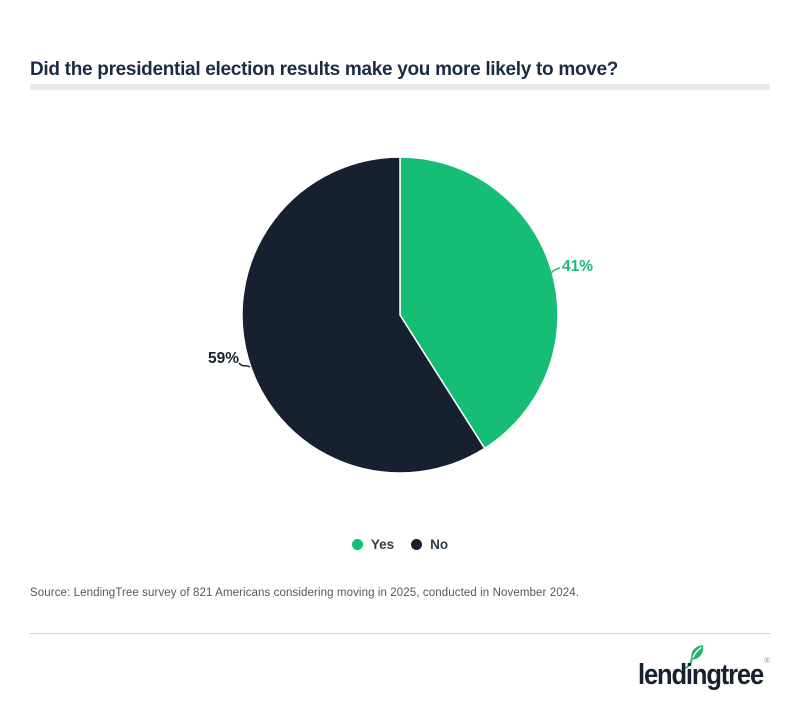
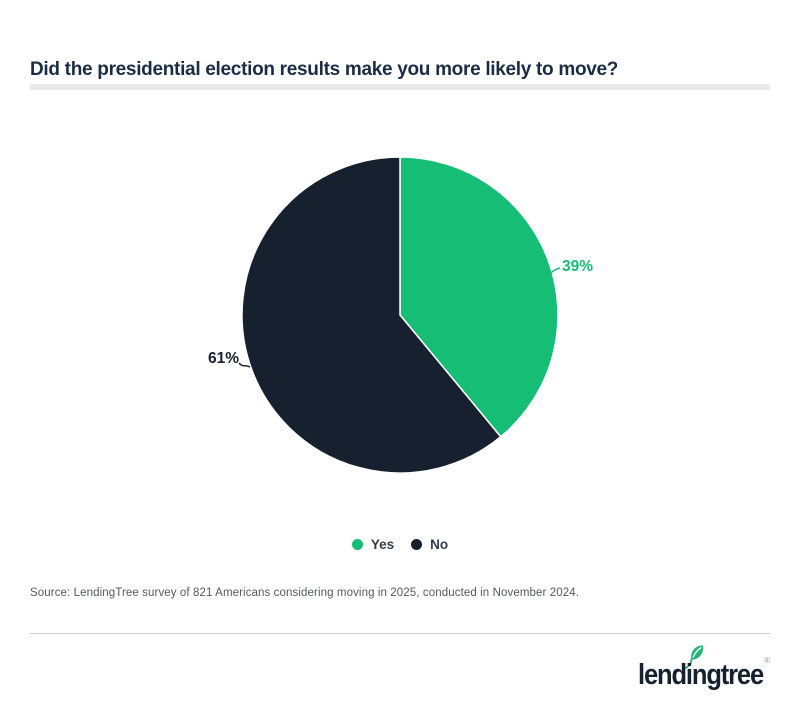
Yes: 41% -> 39%
No: 59% -> 61%
